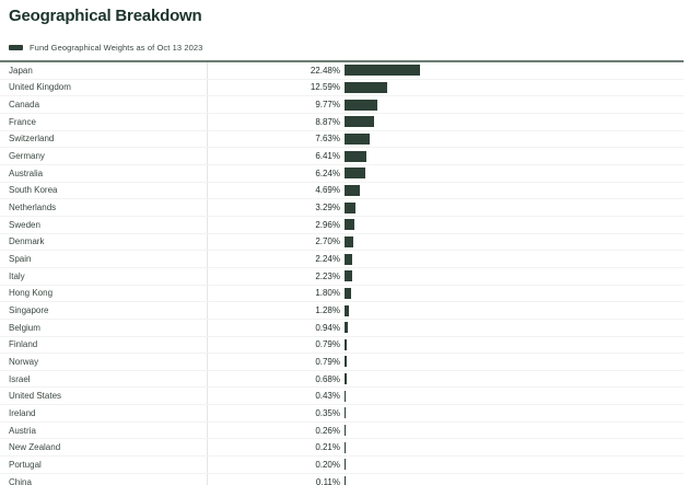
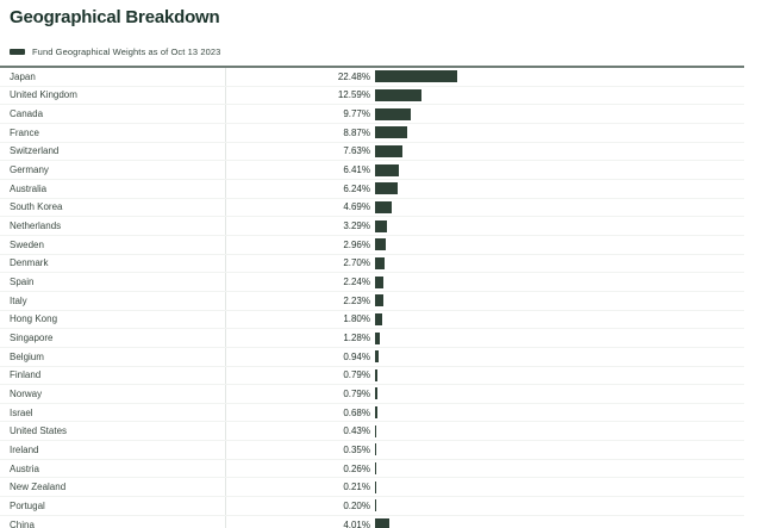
China: 0.11% -> 4.01%
